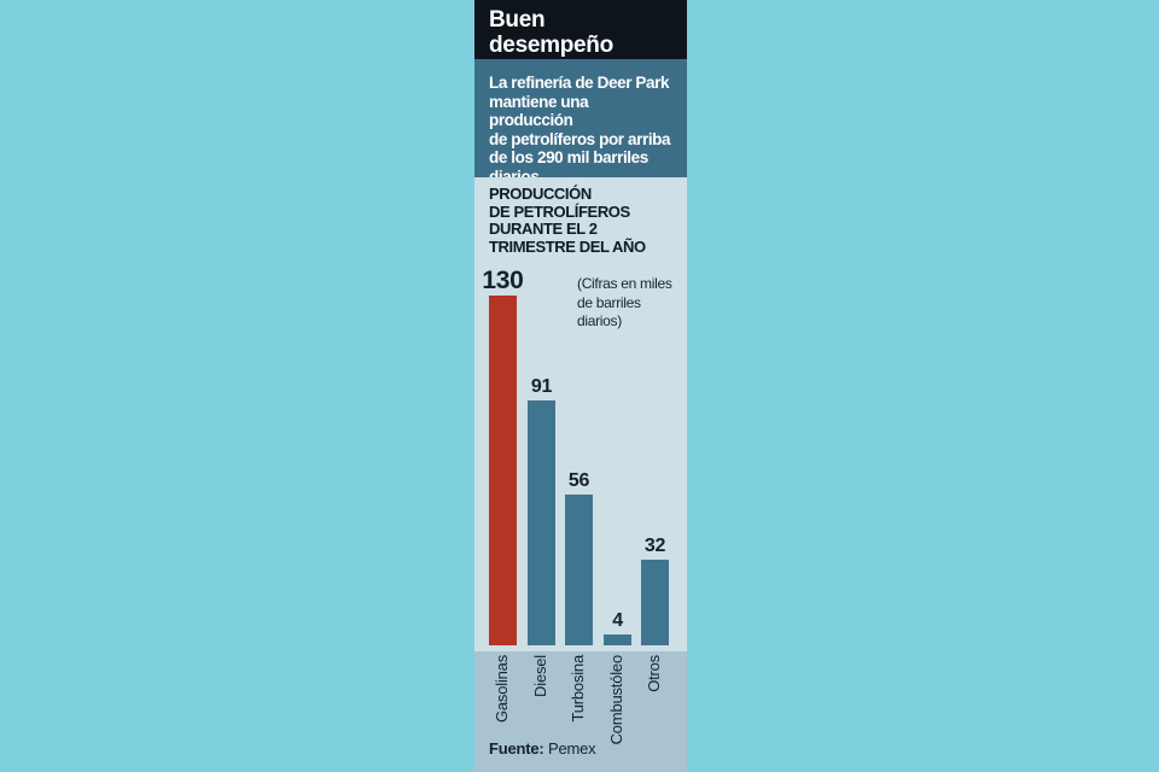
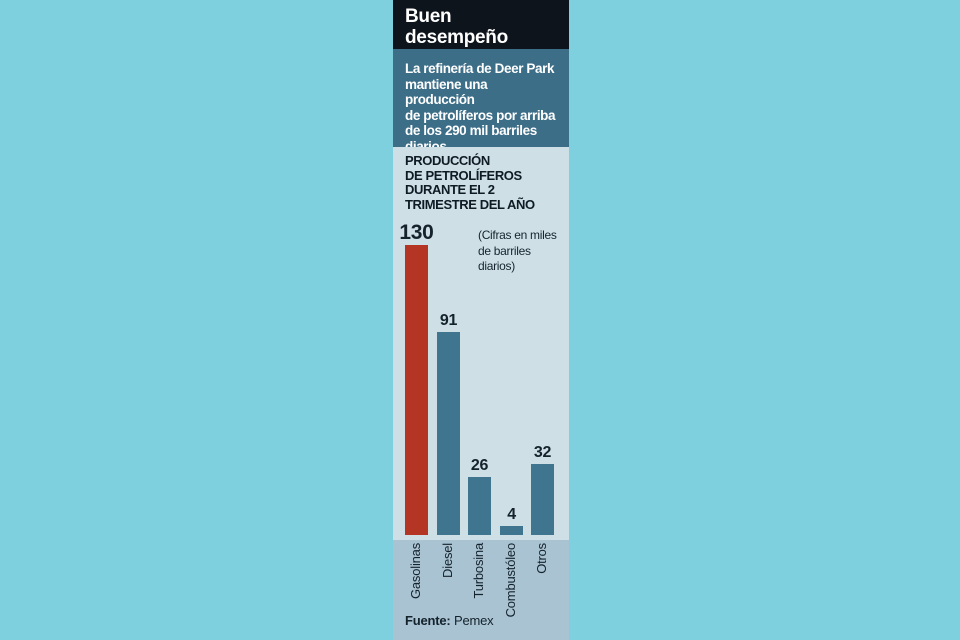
Turbosina: 56 -> 26
